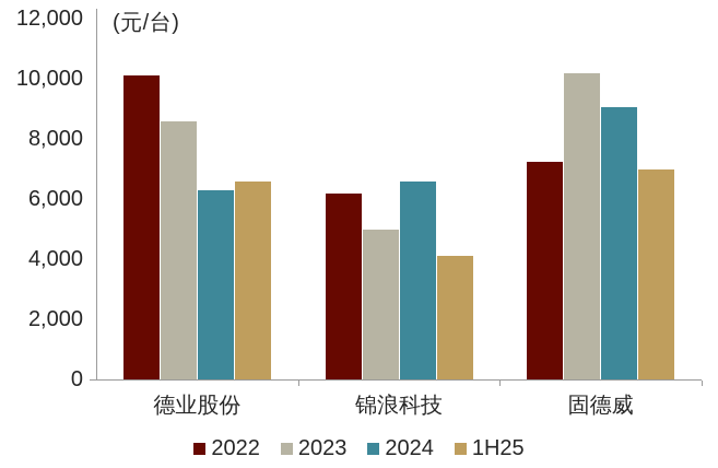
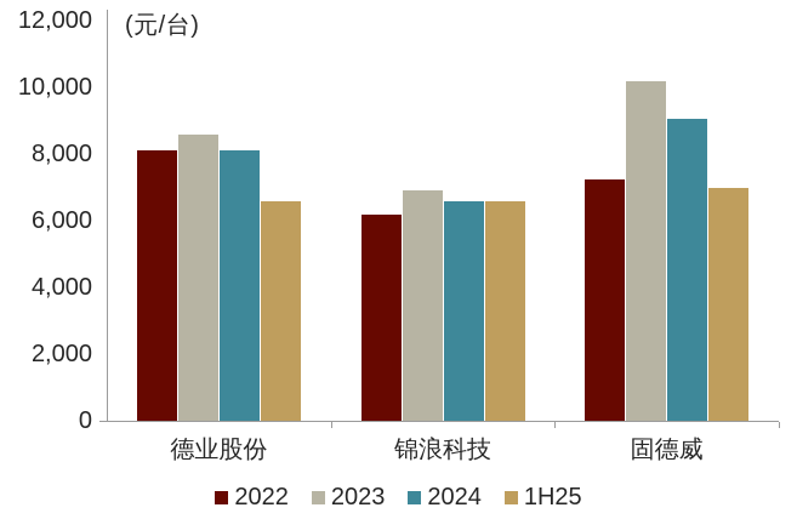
2022/德业股份: 10100 -> 8100
2024/德业股份: 6300 -> 8100
2023/锦浪科技: 5000 -> 6900
1H25/锦浪科技: 4100 -> 6600
